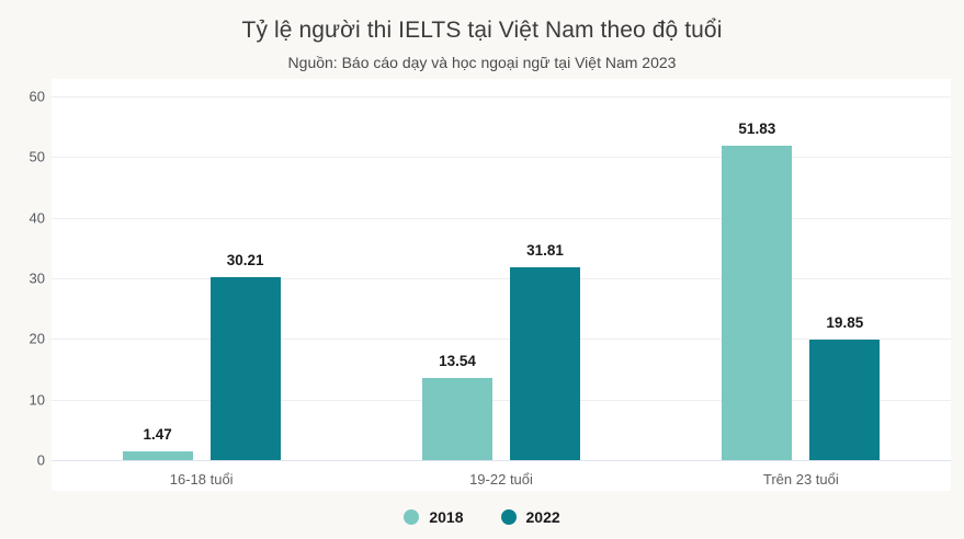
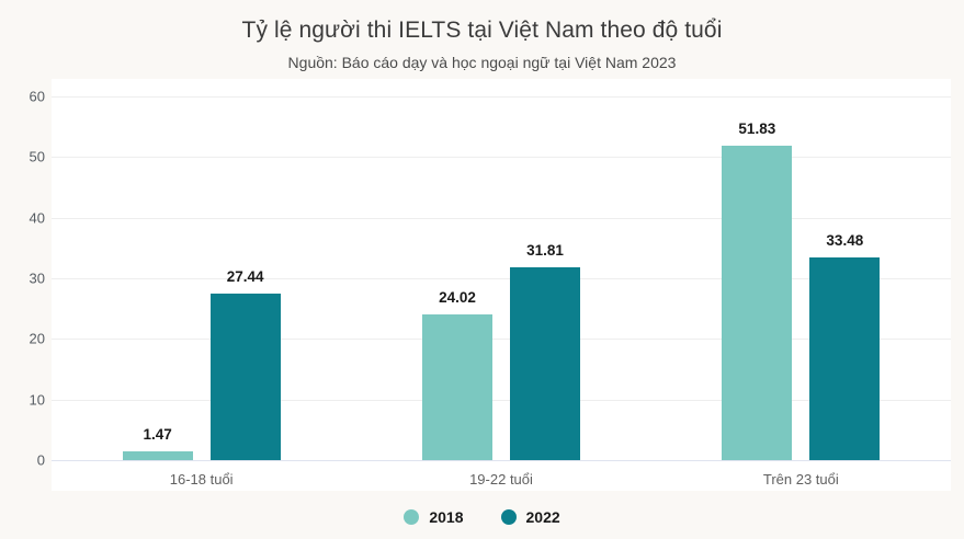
2022/16-18 tuổi: 30.21 -> 27.44
2018/19-22 tuổi: 13.54 -> 24.02
2022/Trên 23 tuổi: 19.85 -> 33.48
